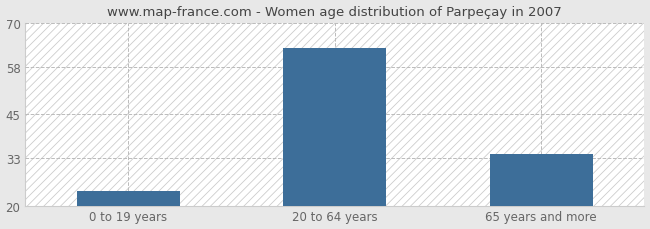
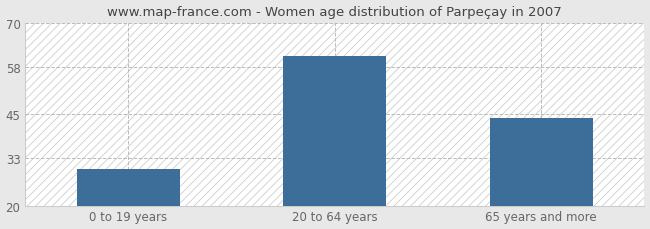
0 to 19 years: 24 -> 30
20 to 64 years: 63 -> 61
65 years and more: 34 -> 44
